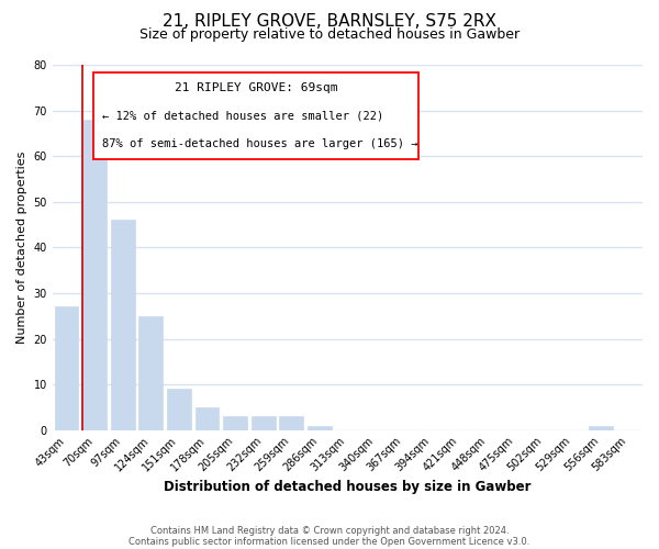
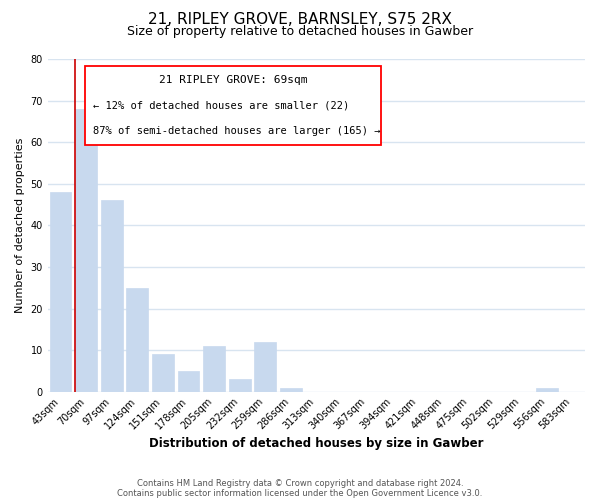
43sqm: 27 -> 48
205sqm: 3 -> 11
259sqm: 3 -> 12
